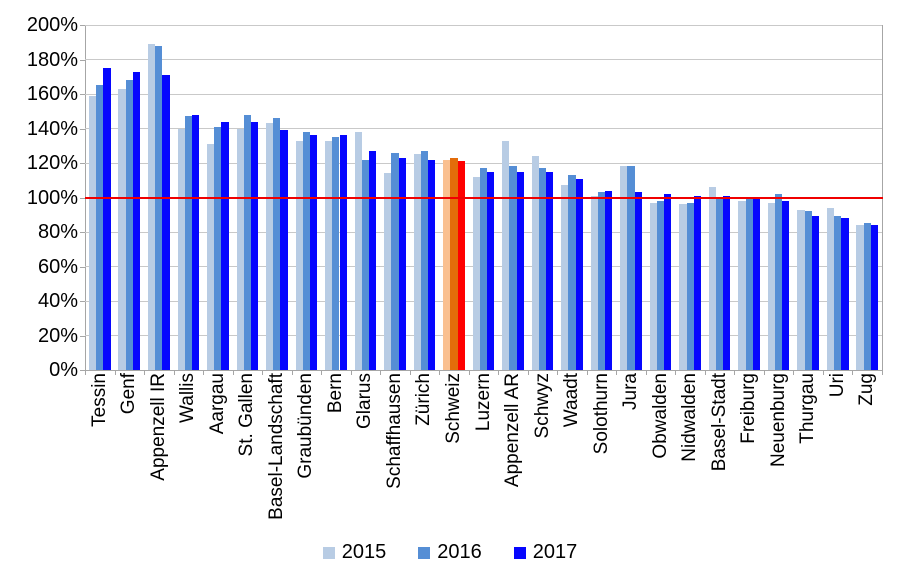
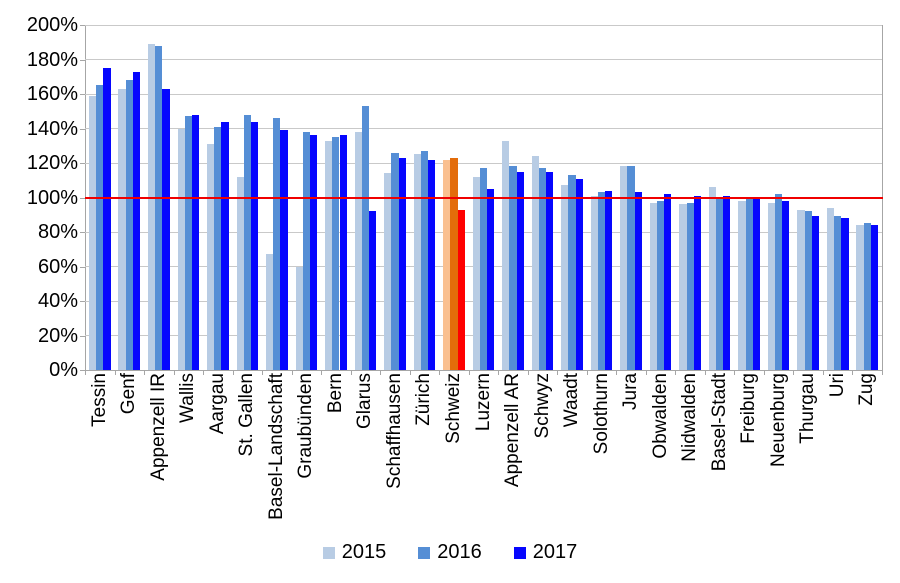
2017/Appenzell IR: 171% -> 163%
2015/St. Gallen: 140% -> 112%
2015/Basel-Landschaft: 143% -> 67%
2015/Graubünden: 133% -> 60%
2016/Glarus: 122% -> 153%
2017/Glarus: 127% -> 92%
2017/Schweiz: 121% -> 93%
2017/Luzern: 115% -> 105%
